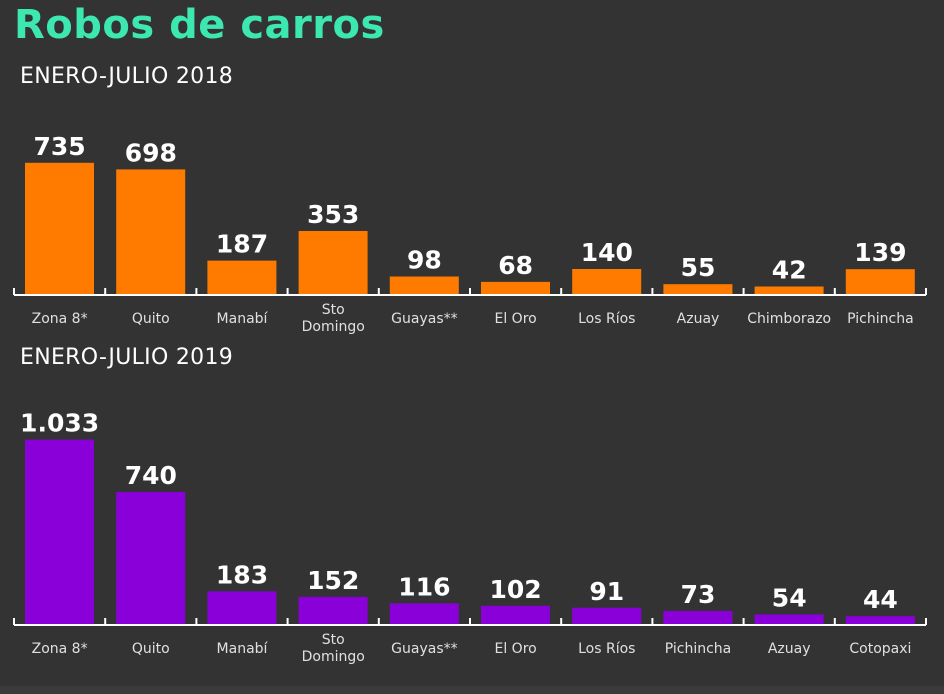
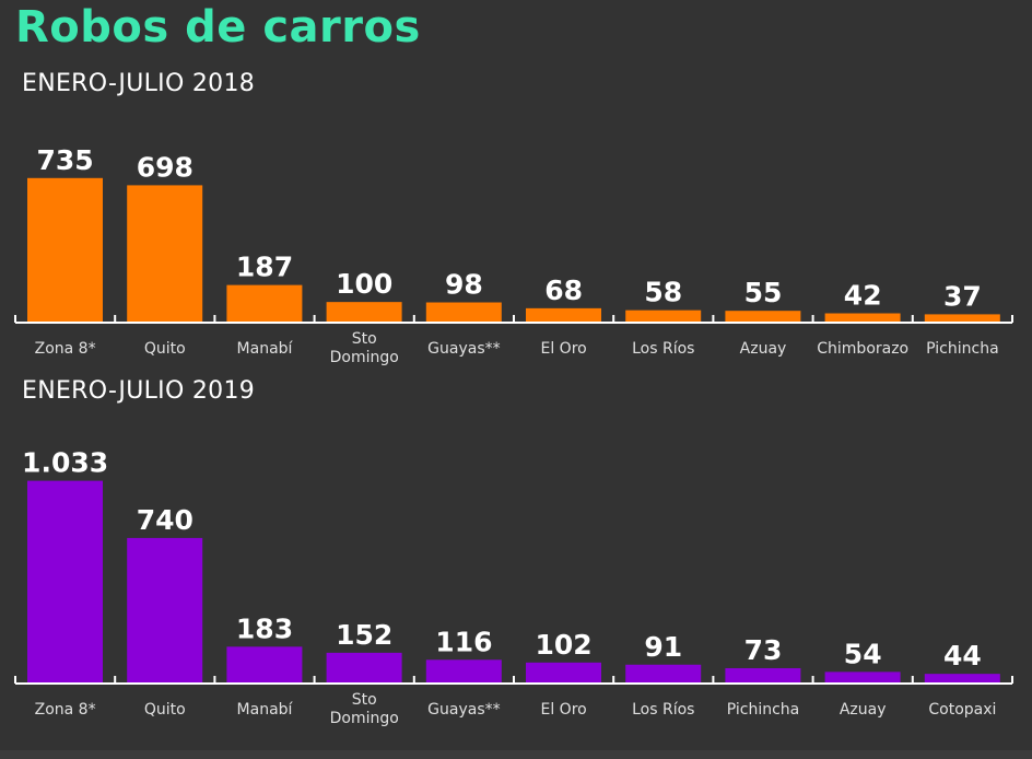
ENERO-JULIO 2018/Sto Domingo: 353 -> 100
ENERO-JULIO 2018/Los Ríos: 140 -> 58
ENERO-JULIO 2018/Pichincha: 139 -> 37
